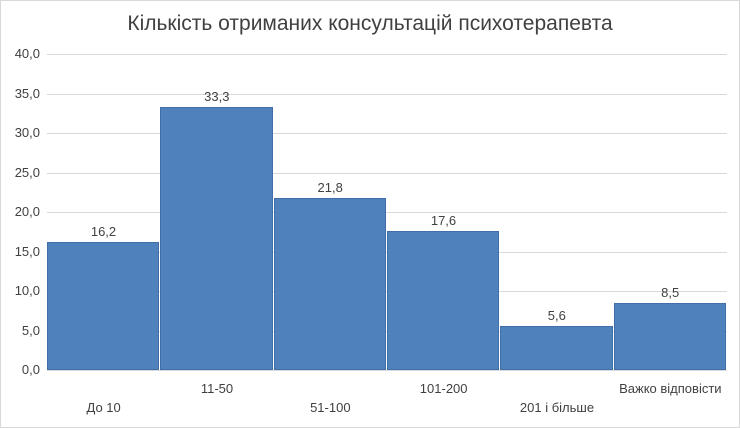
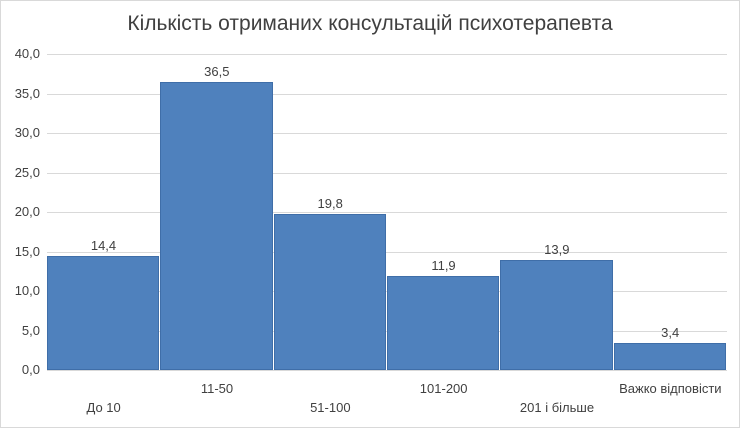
До 10: 16,2 -> 14,4
11-50: 33,3 -> 36,5
51-100: 21,8 -> 19,8
101-200: 17,6 -> 11,9
201 і більше: 5,6 -> 13,9
Важко відповісти: 8,5 -> 3,4
